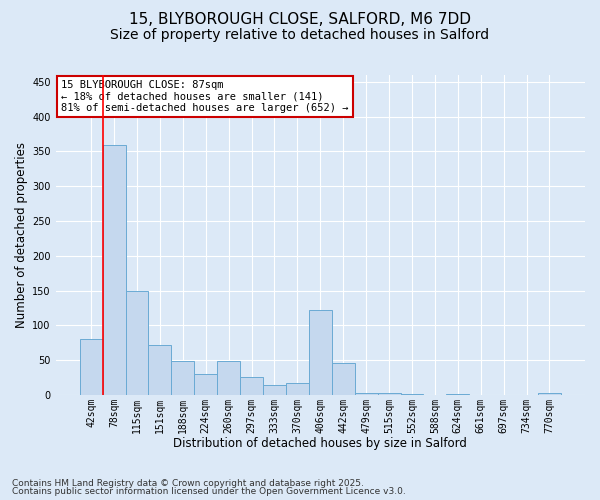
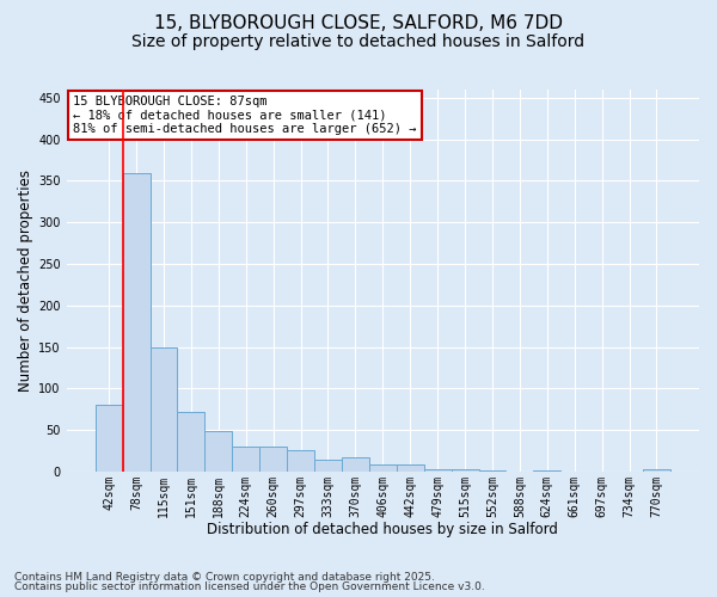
260sqm: 48 -> 30
406sqm: 122 -> 8
442sqm: 46 -> 8
